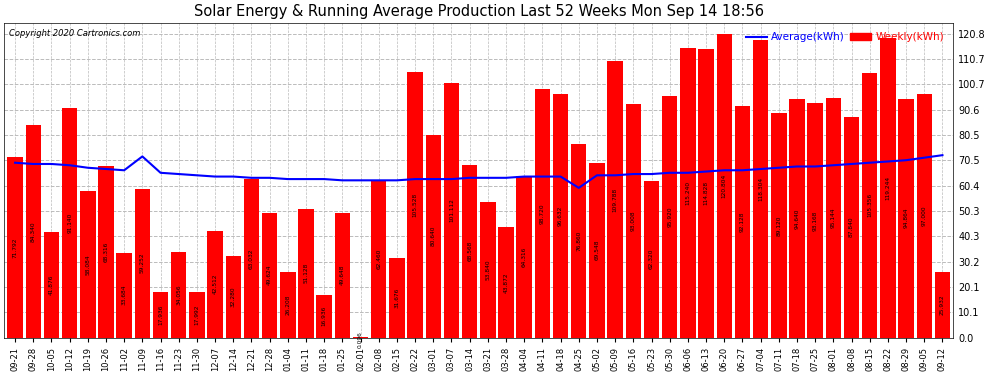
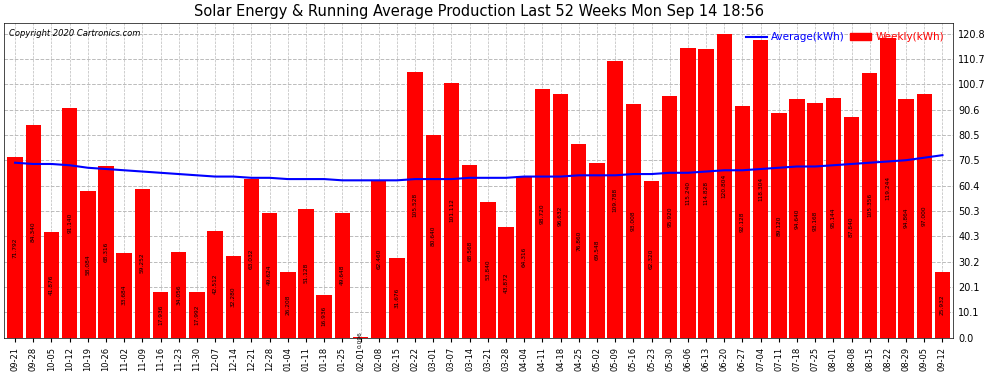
Average(kWh)/11-09: 72.0 -> 66.0
Average(kWh)/04-25: 59.5 -> 64.5
